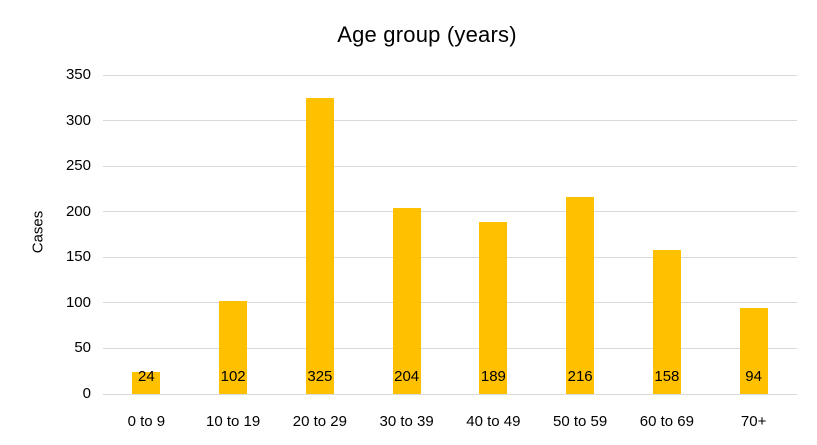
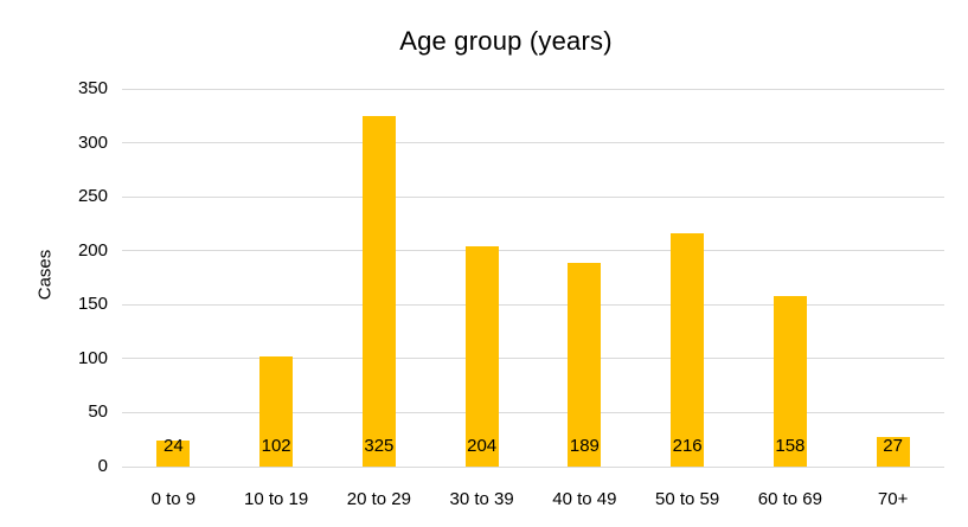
70+: 94 -> 27
